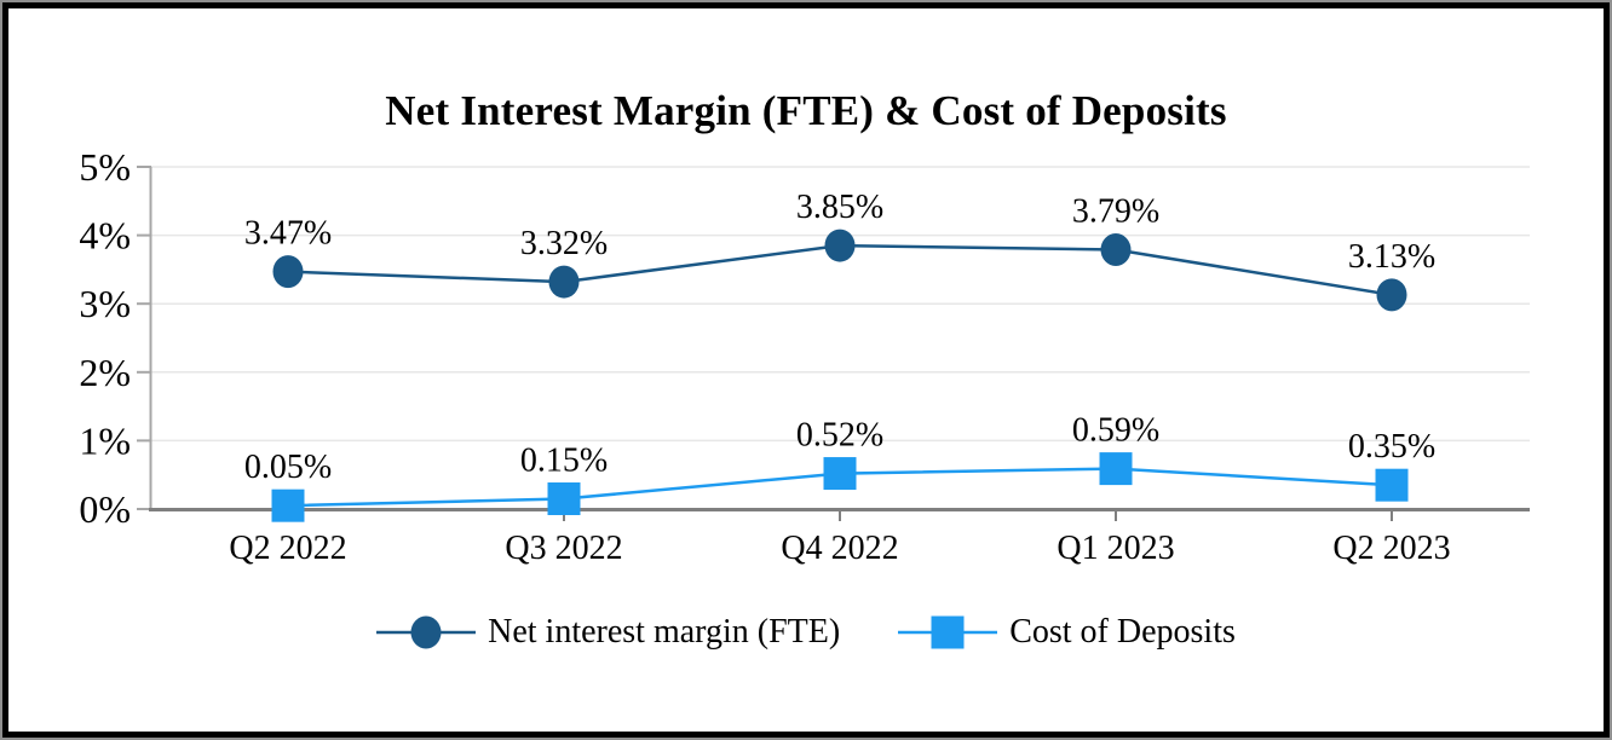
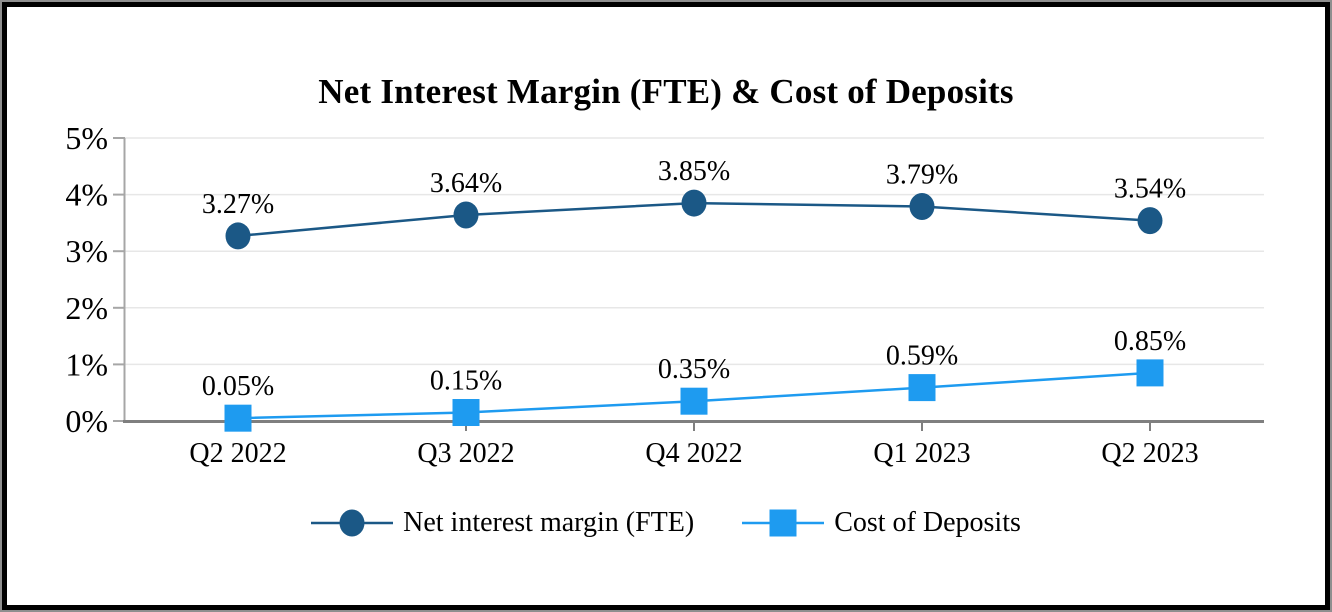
Net interest margin (FTE)/Q2 2022: 3.47% -> 3.27%
Net interest margin (FTE)/Q3 2022: 3.32% -> 3.64%
Cost of Deposits/Q4 2022: 0.52% -> 0.35%
Net interest margin (FTE)/Q2 2023: 3.13% -> 3.54%
Cost of Deposits/Q2 2023: 0.35% -> 0.85%
